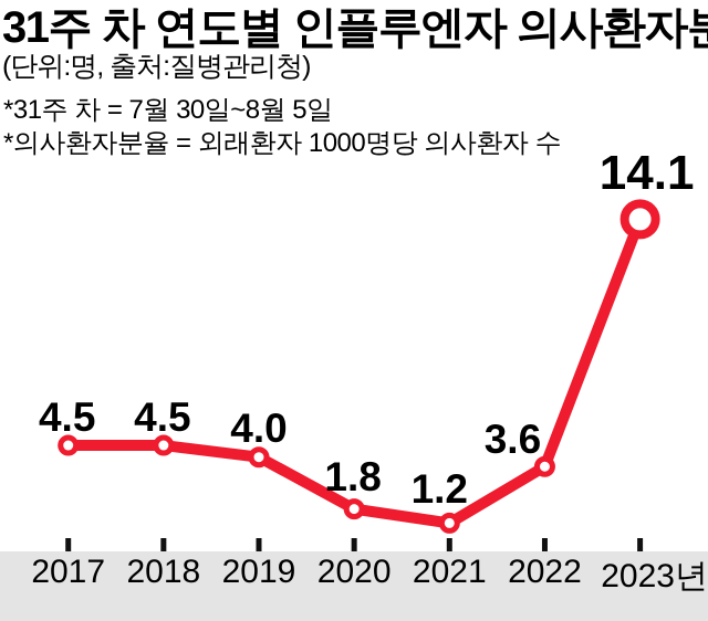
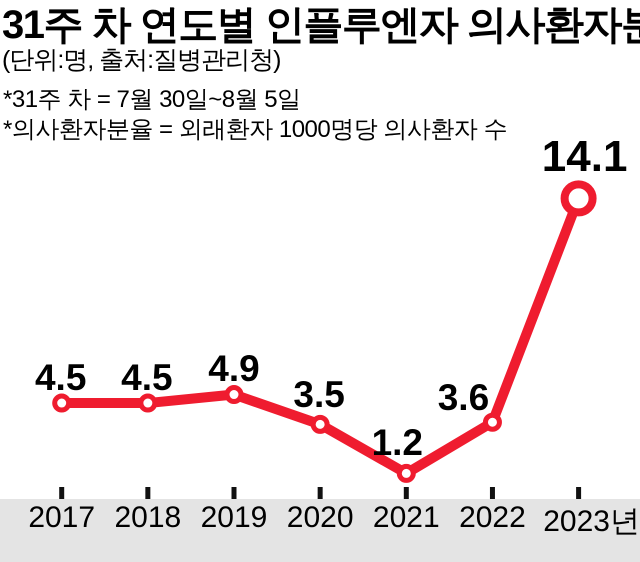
2019: 4.0 -> 4.9
2020: 1.8 -> 3.5
